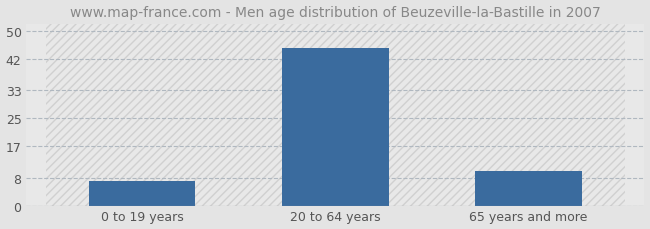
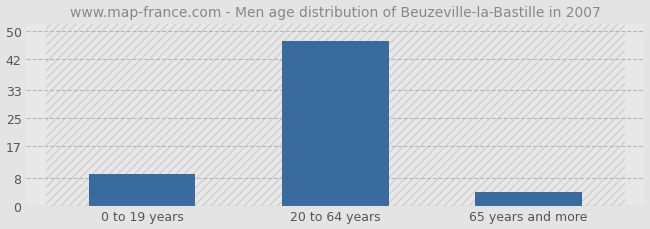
0 to 19 years: 7 -> 9
20 to 64 years: 45 -> 47
65 years and more: 10 -> 4
